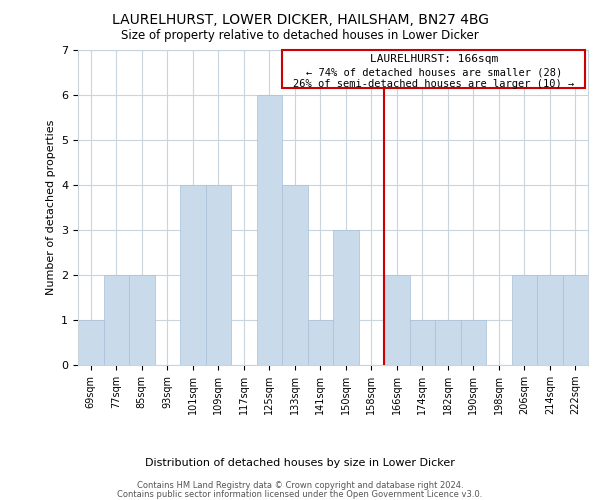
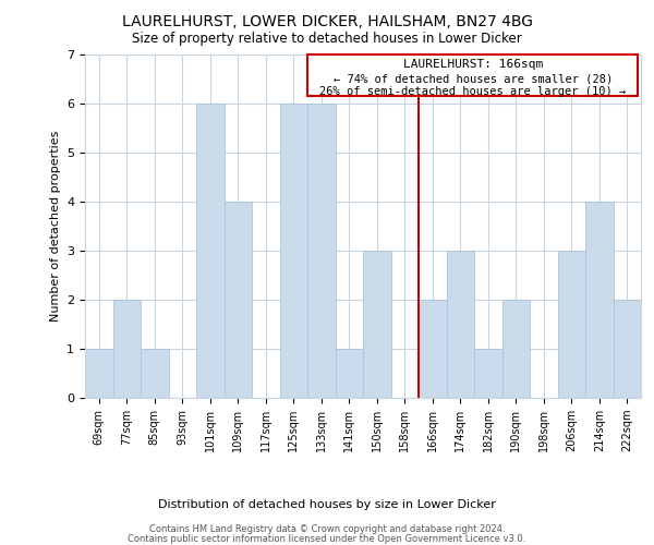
85sqm: 2 -> 1
101sqm: 4 -> 6
133sqm: 4 -> 6
174sqm: 1 -> 3
190sqm: 1 -> 2
206sqm: 2 -> 3
214sqm: 2 -> 4
